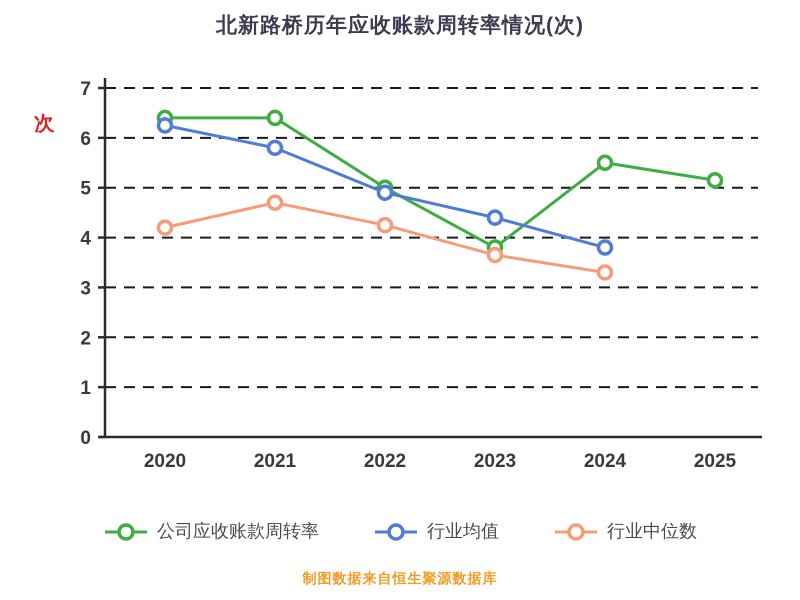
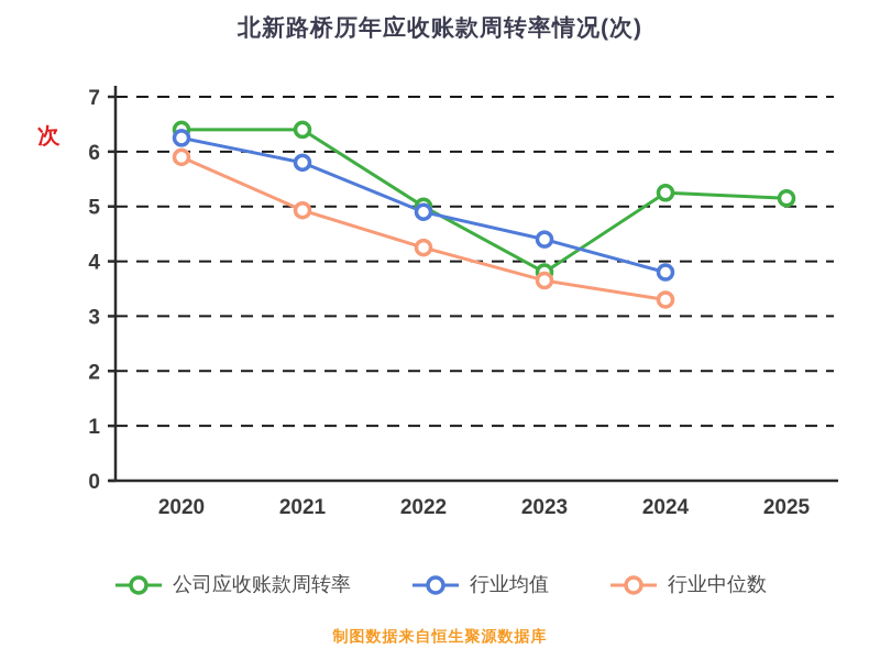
行业中位数/2020: 4.2 -> 5.9
行业中位数/2021: 4.7 -> 4.9
公司应收账款周转率/2024: 5.5 -> 5.2
